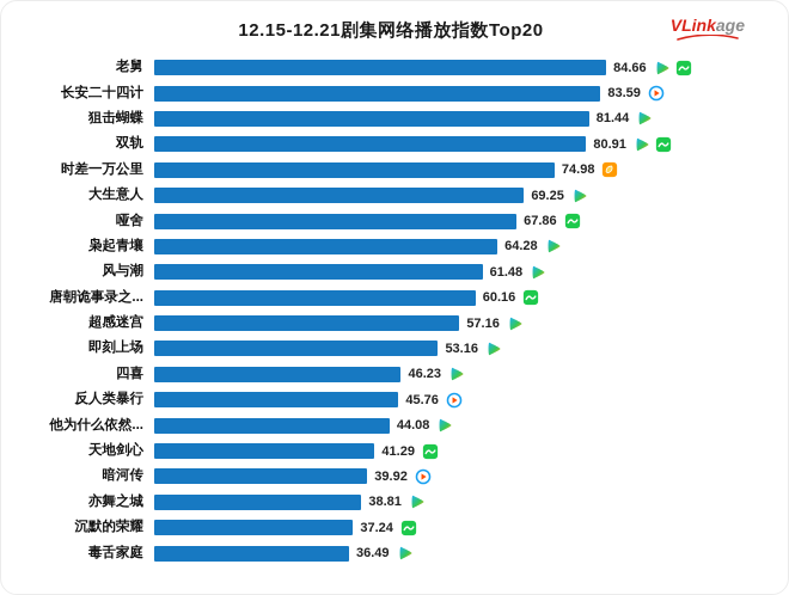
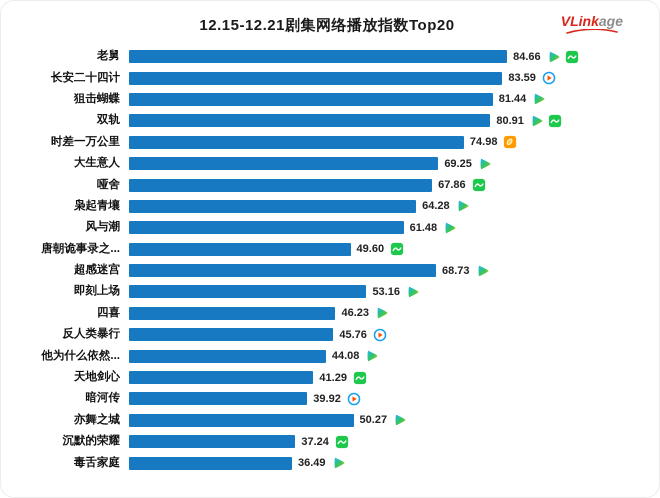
唐朝诡事录之...: 60.16 -> 49.60
超感迷宫: 57.16 -> 68.73
亦舞之城: 38.81 -> 50.27
